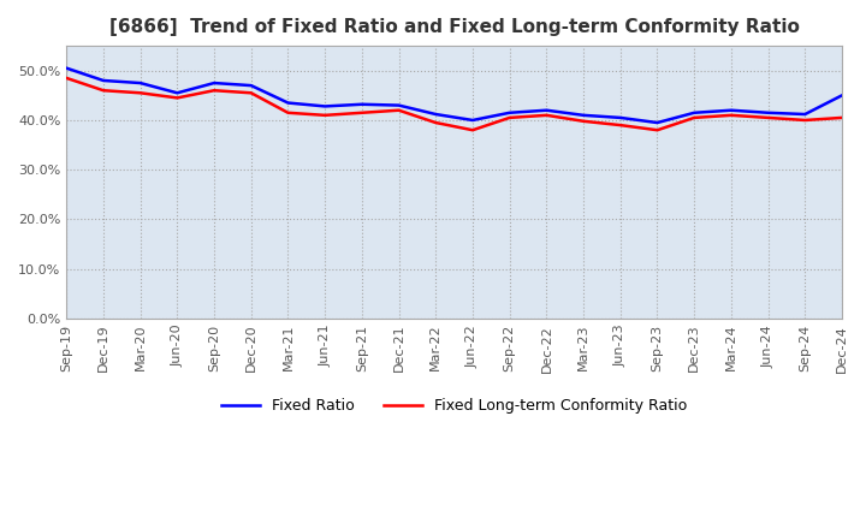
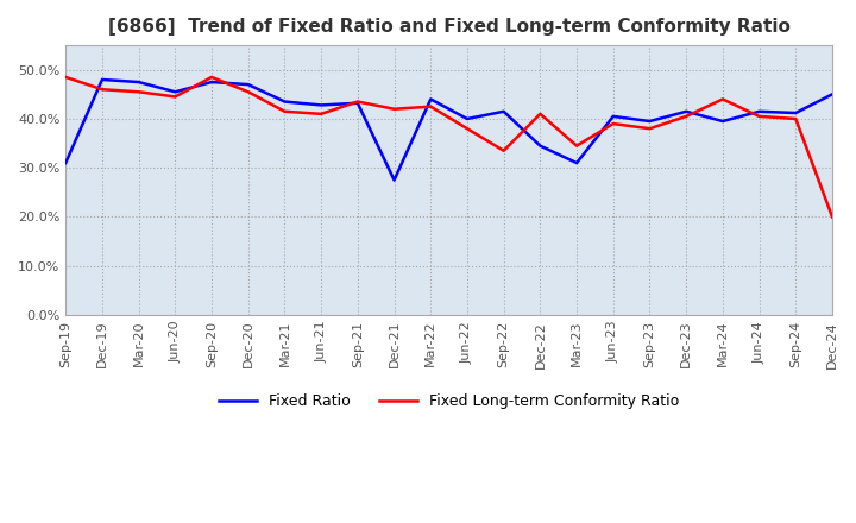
Fixed Ratio/Sep-19: 50.5% -> 31.0%
Fixed Long-term Conformity Ratio/Sep-20: 46.0% -> 48.5%
Fixed Long-term Conformity Ratio/Sep-21: 41.5% -> 43.5%
Fixed Ratio/Dec-21: 43.0% -> 27.5%
Fixed Ratio/Mar-22: 41.2% -> 44.0%
Fixed Long-term Conformity Ratio/Mar-22: 39.5% -> 42.5%
Fixed Long-term Conformity Ratio/Sep-22: 40.5% -> 33.5%
Fixed Ratio/Dec-22: 42.0% -> 34.5%
Fixed Ratio/Mar-23: 41.0% -> 31.0%
Fixed Long-term Conformity Ratio/Mar-23: 39.8% -> 34.5%
Fixed Ratio/Mar-24: 42.0% -> 39.5%
Fixed Long-term Conformity Ratio/Mar-24: 41.0% -> 44.0%
Fixed Long-term Conformity Ratio/Dec-24: 40.5% -> 20.0%
